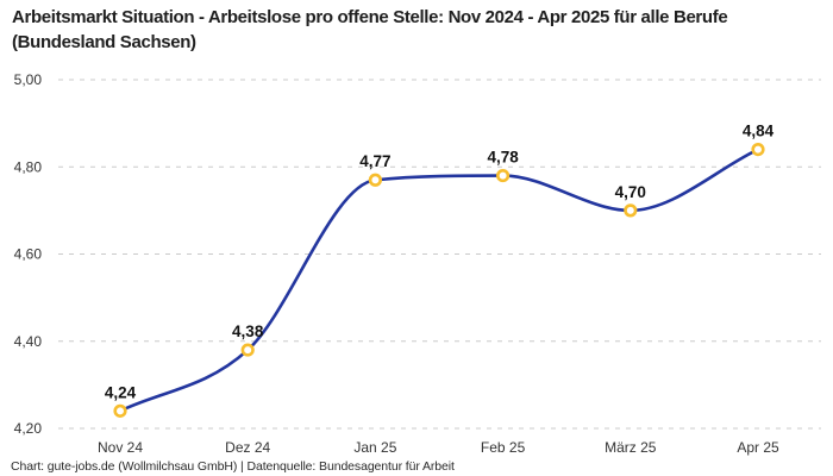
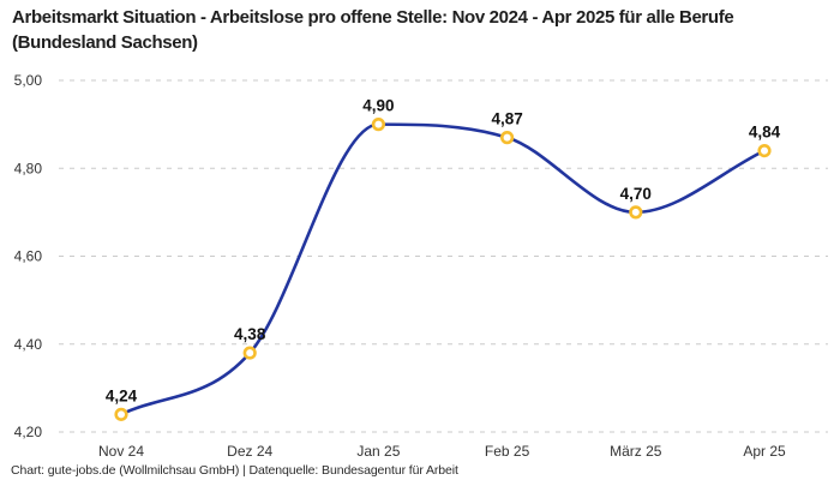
Jan 25: 4,77 -> 4,90
Feb 25: 4,78 -> 4,87
